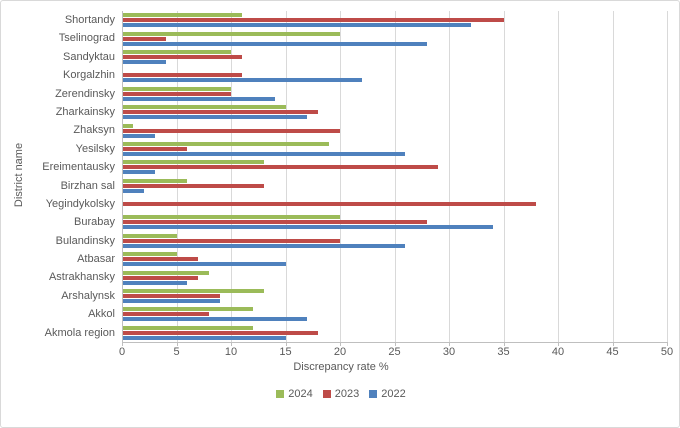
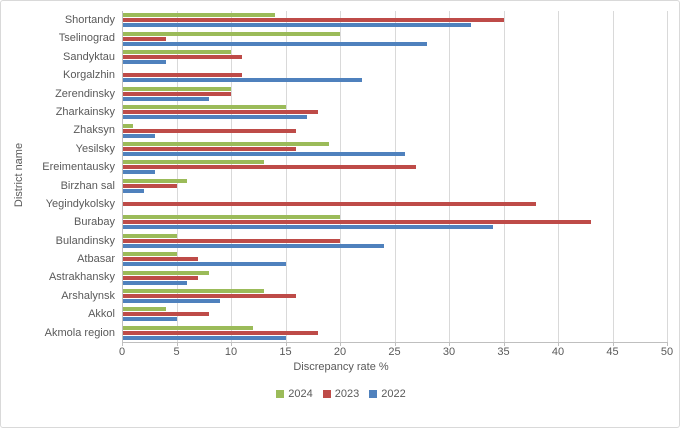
2024/Shortandy: 11 -> 14
2022/Zerendinsky: 14 -> 8
2023/Zhaksyn: 20 -> 16
2023/Yesilsky: 6 -> 16
2023/Ereimentausky: 29 -> 27
2023/Birzhan sal: 13 -> 5
2023/Burabay: 28 -> 43
2022/Bulandinsky: 26 -> 24
2023/Arshalynsk: 9 -> 16
2024/Akkol: 12 -> 4
2022/Akkol: 17 -> 5
